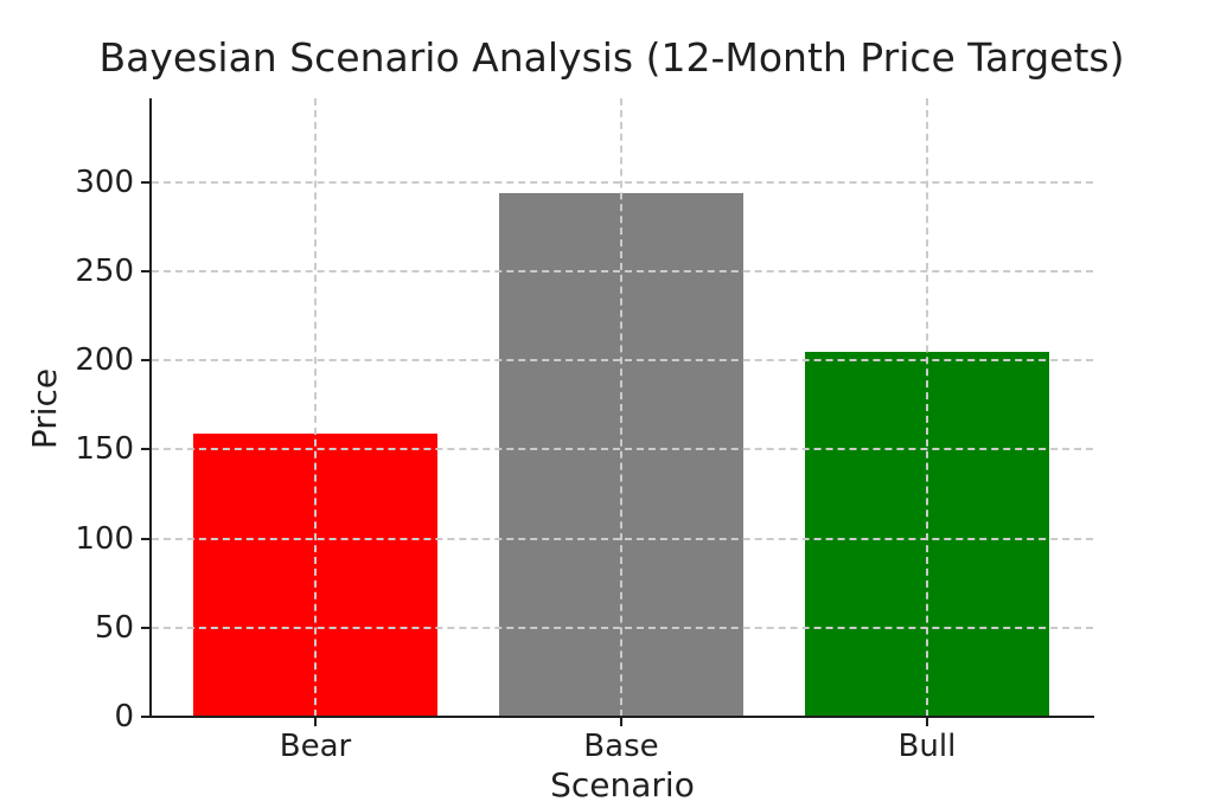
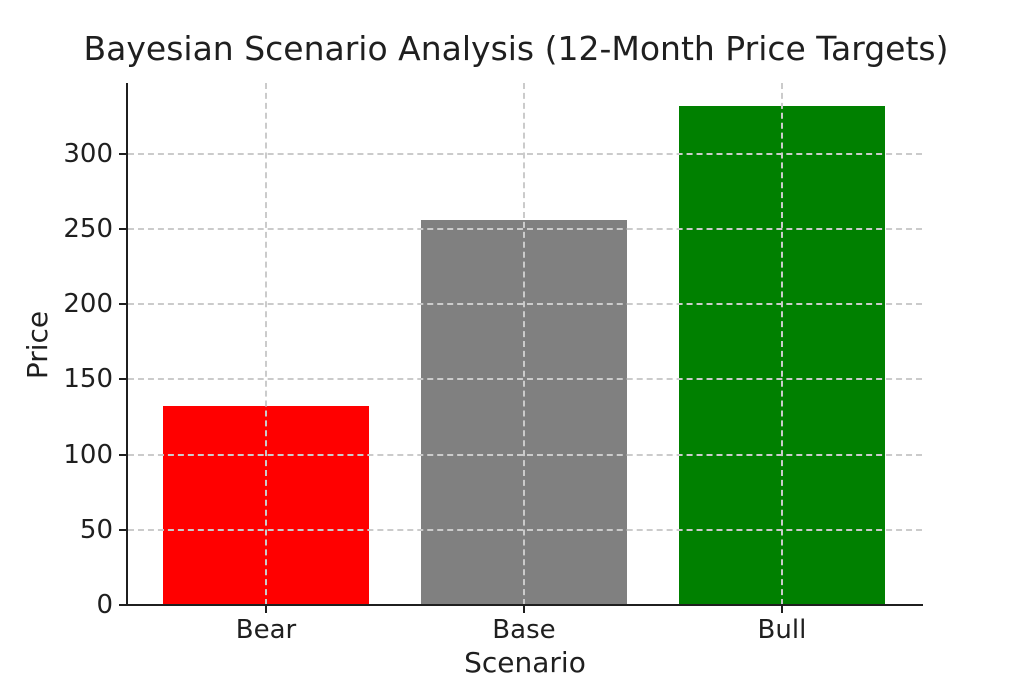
Bear: 159 -> 132
Base: 294 -> 256
Bull: 205 -> 332
